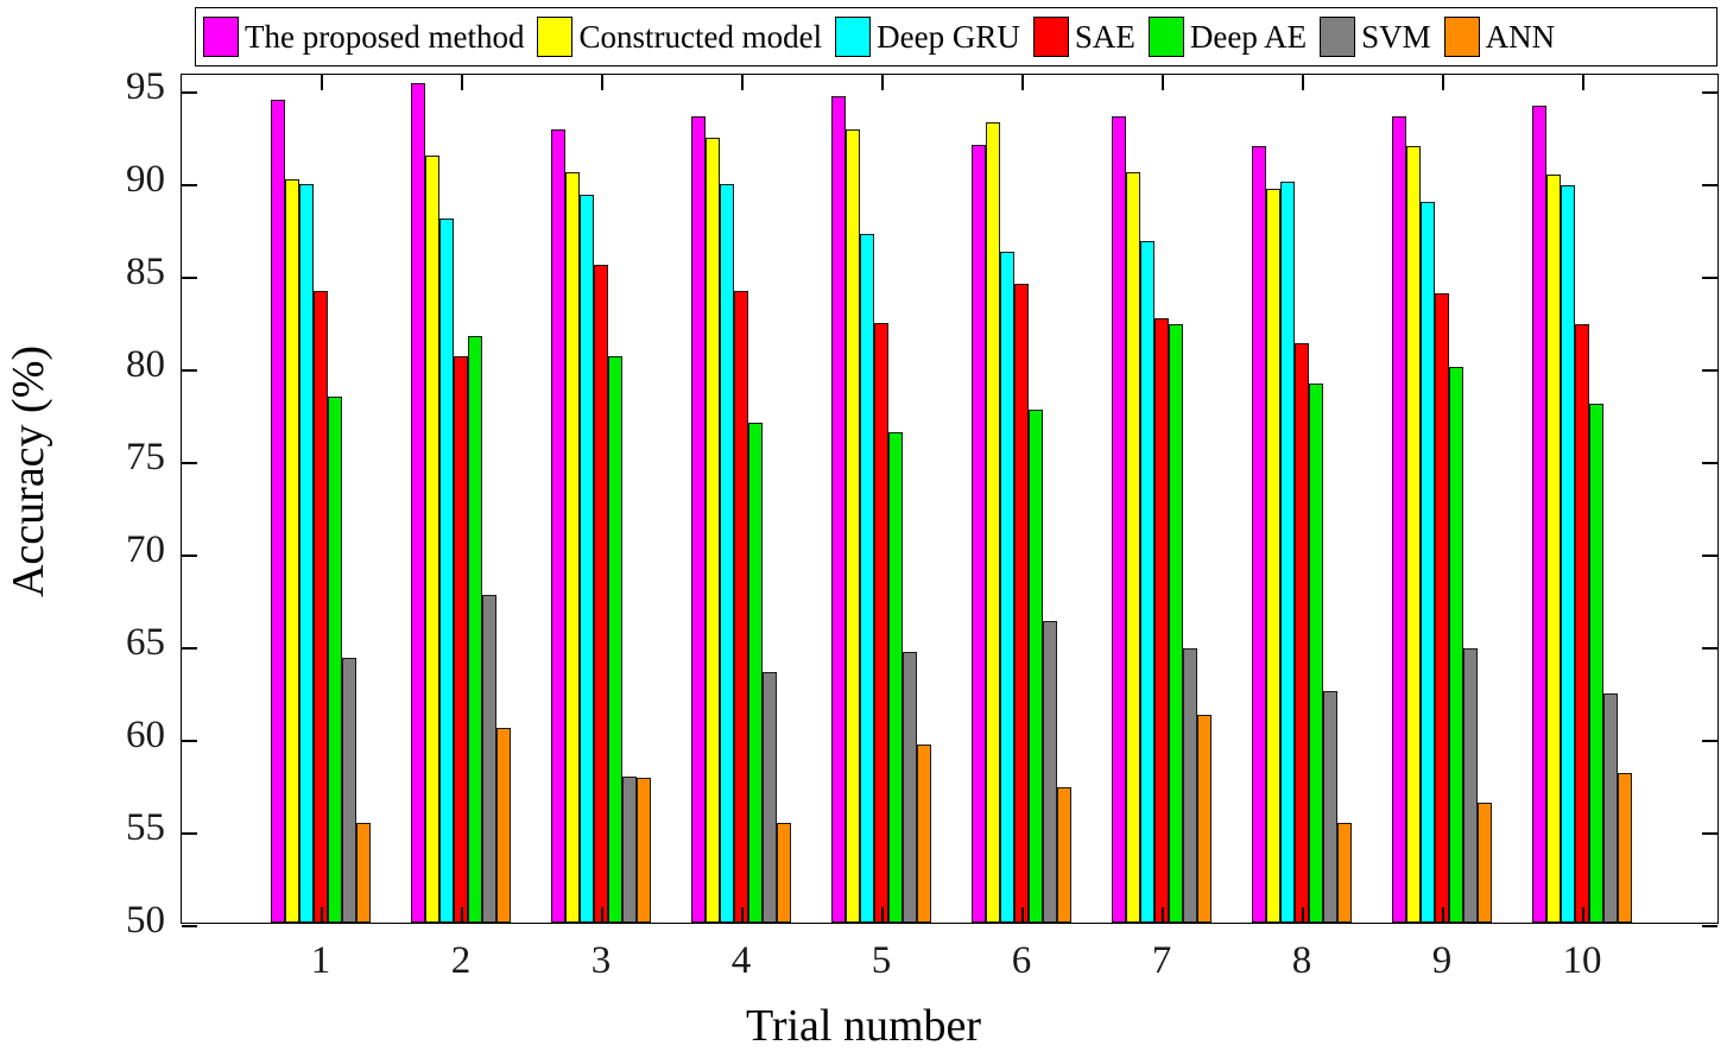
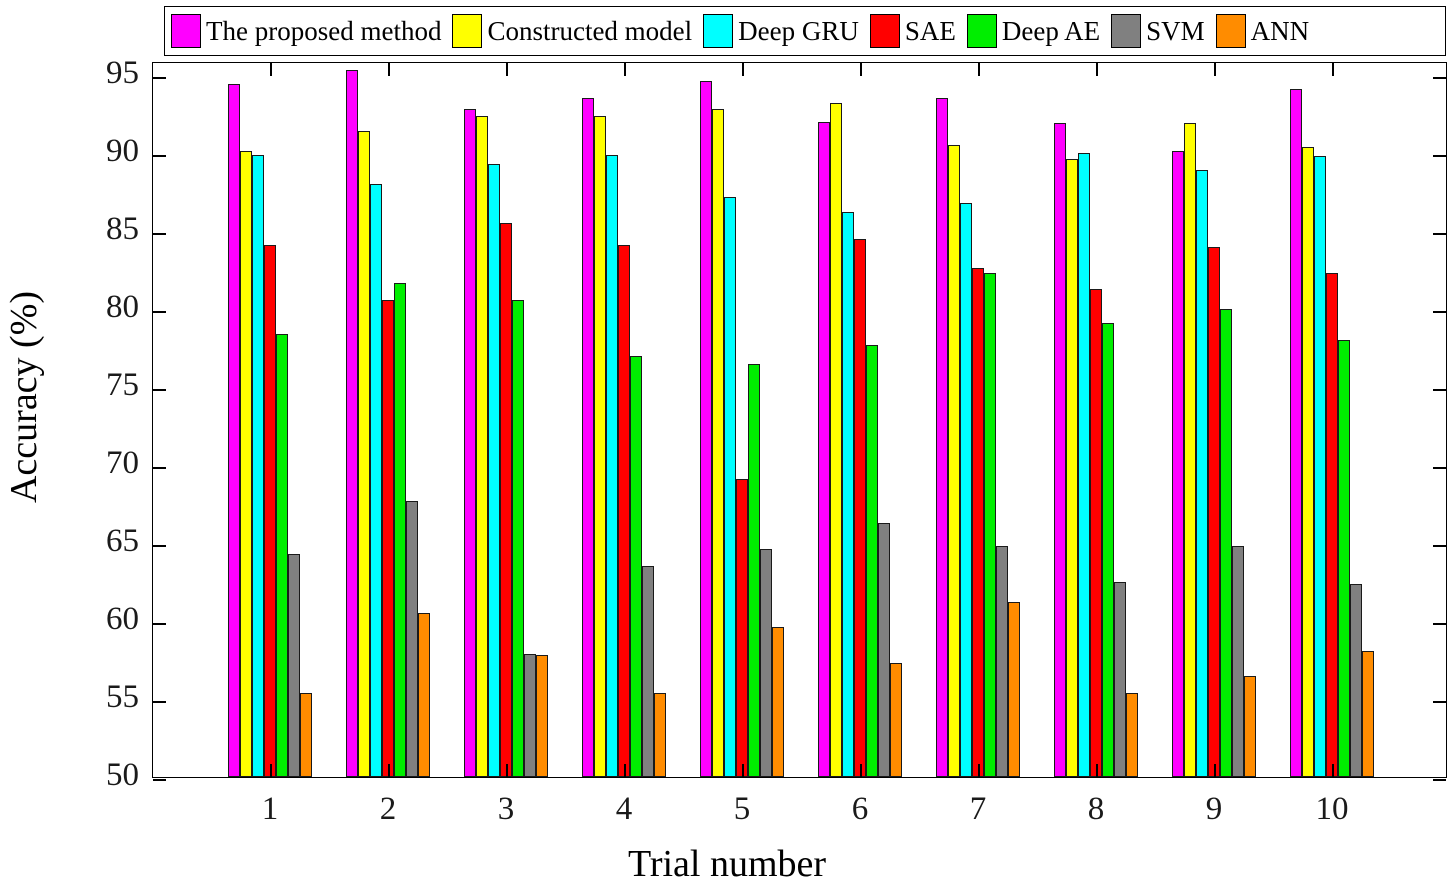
Constructed model/3: 90.5 -> 92.4
SAE/5: 82.4 -> 69.1
The proposed method/9: 93.5 -> 90.1
